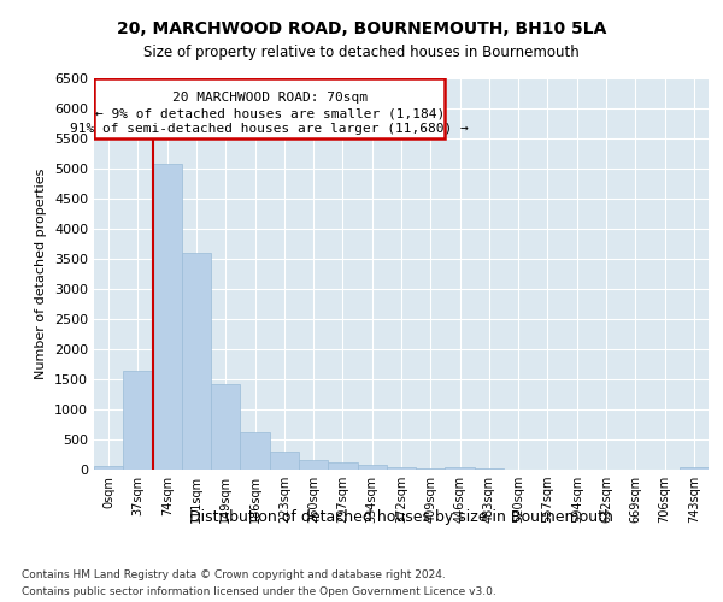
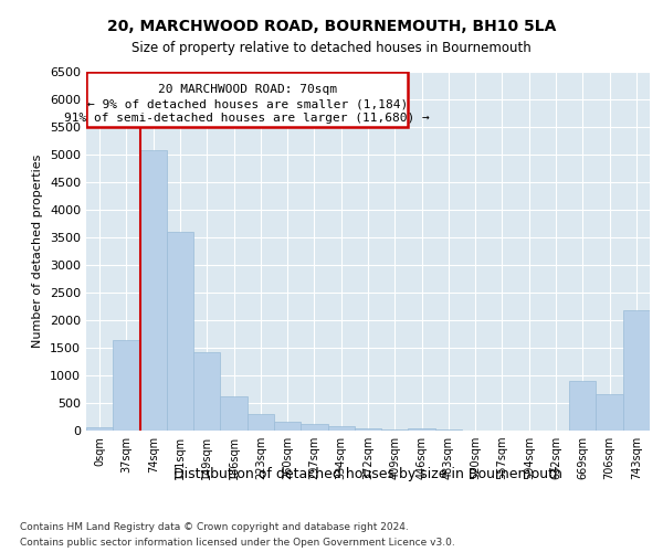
669sqm: 0 -> 900
706sqm: 0 -> 660
743sqm: 50 -> 2180
